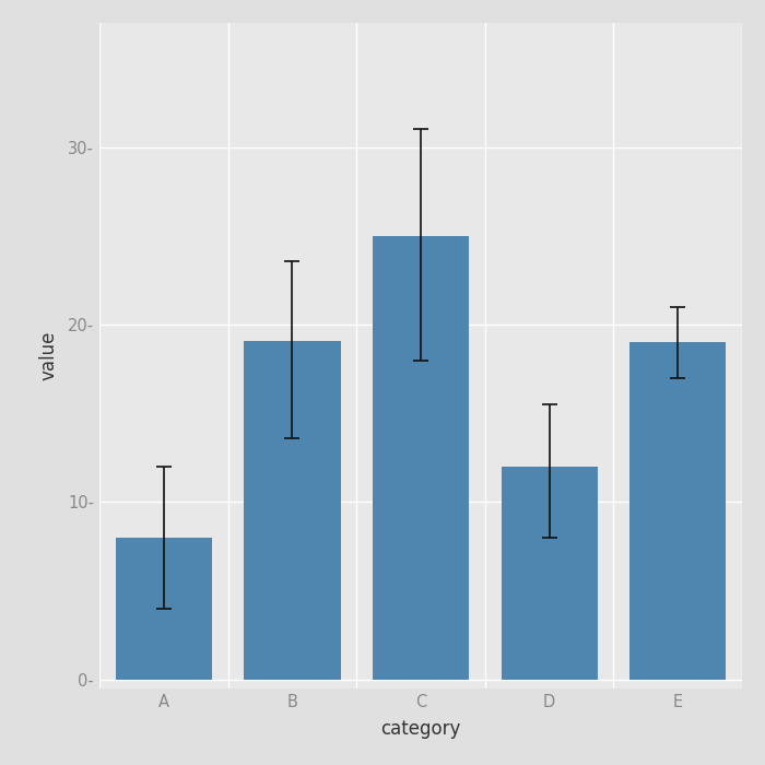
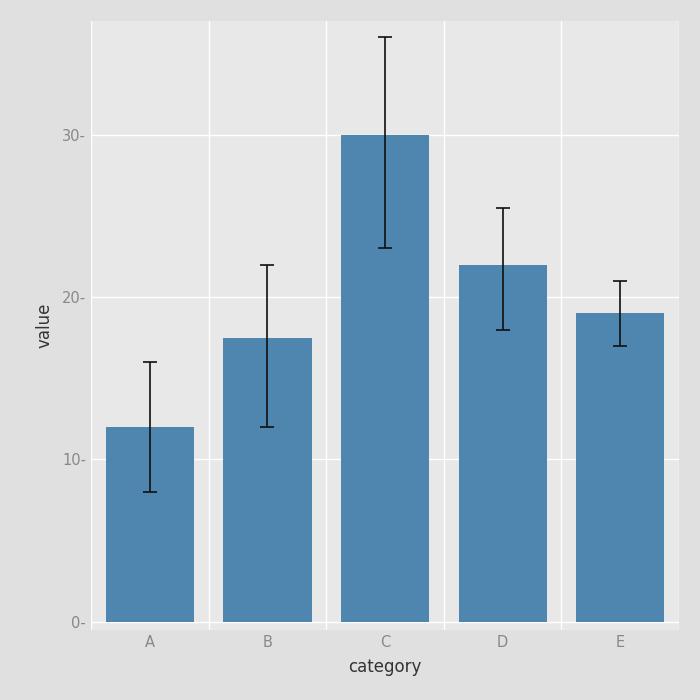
A: 8.0- -> 12.0-
B: 19.1- -> 17.5-
C: 25.0- -> 30.0-
D: 12.0- -> 22.0-
